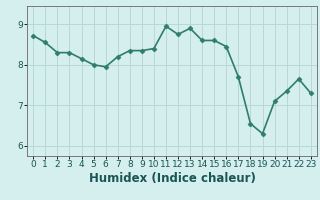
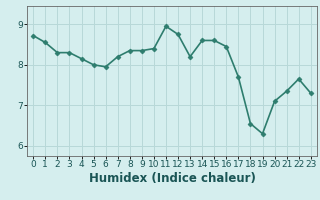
13: 8.90 -> 8.20
